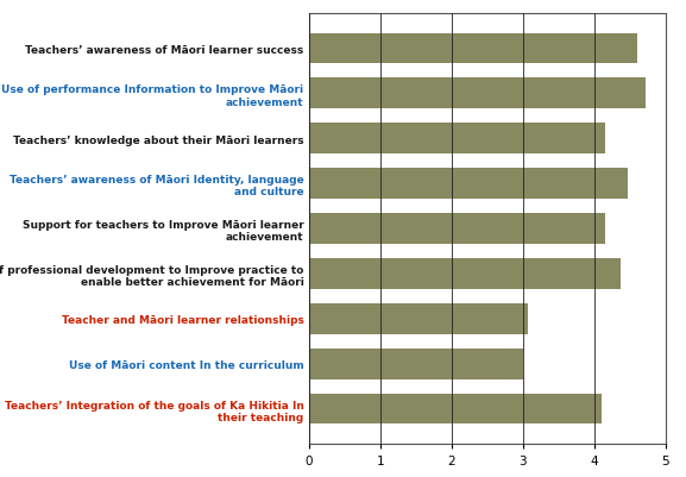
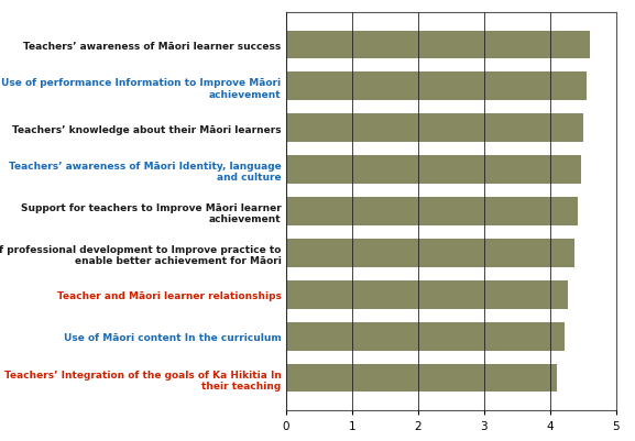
Use of performance Information to Improve Māori achievement: 4.72 -> 4.55
Teachers’ knowledge about their Māori learners: 4.16 -> 4.50
Support for teachers to Improve Māori learner achievement: 4.16 -> 4.42
Teacher and Māori learner relationships: 3.08 -> 4.27
Use of Māori content In the curriculum: 3.00 -> 4.22
